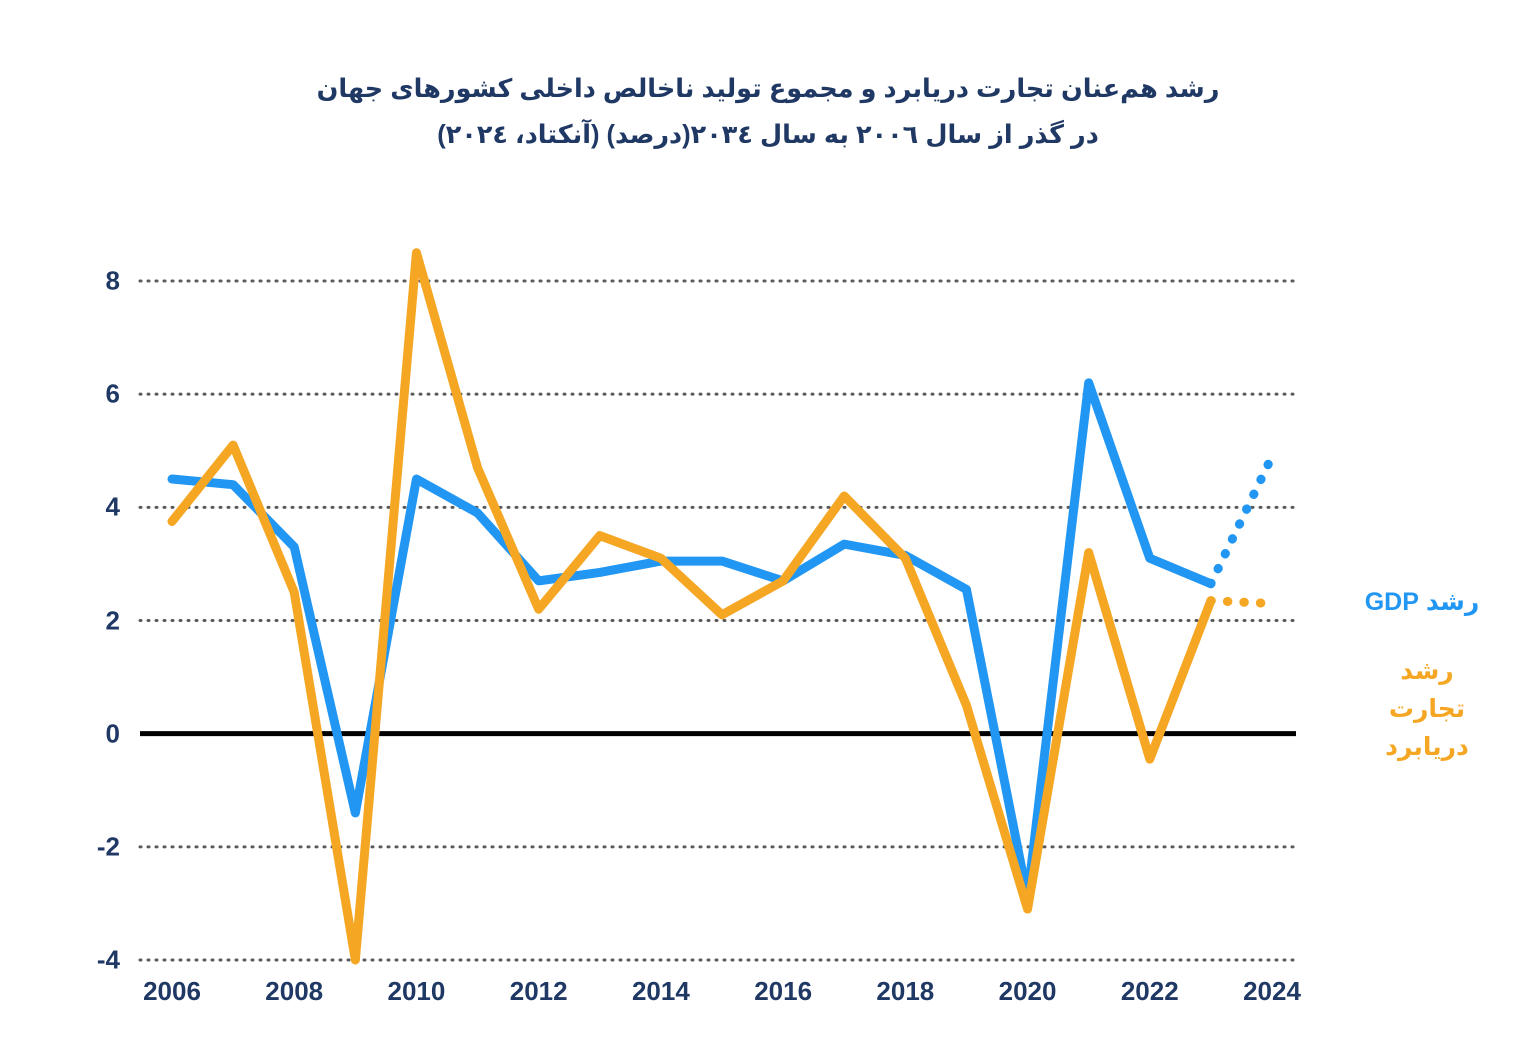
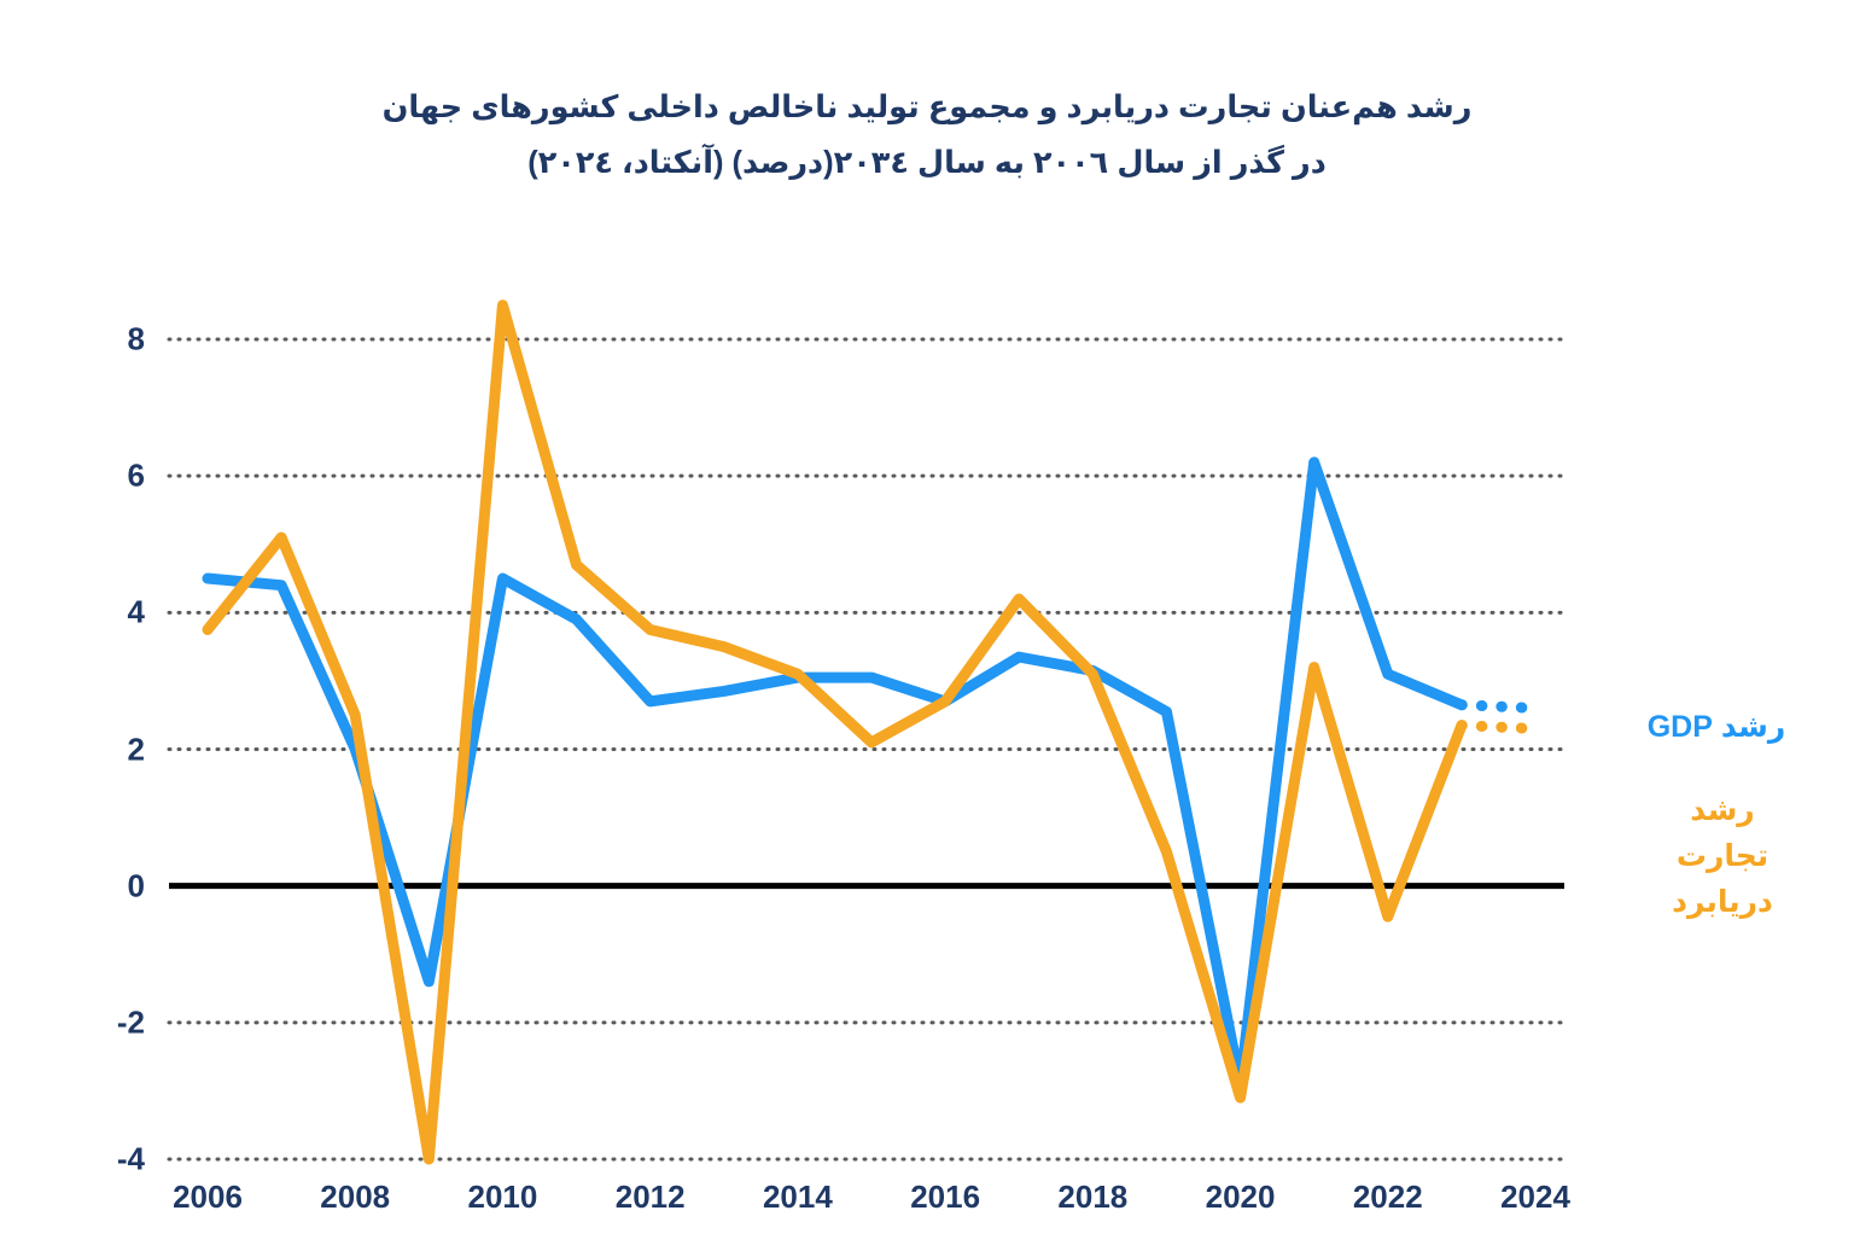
رشد GDP/2008: 3.3 -> 2.0
رشد تجارت دریابرد/2012: 2.2 -> 3.8
رشد GDP/2024: 4.9 -> 2.6
